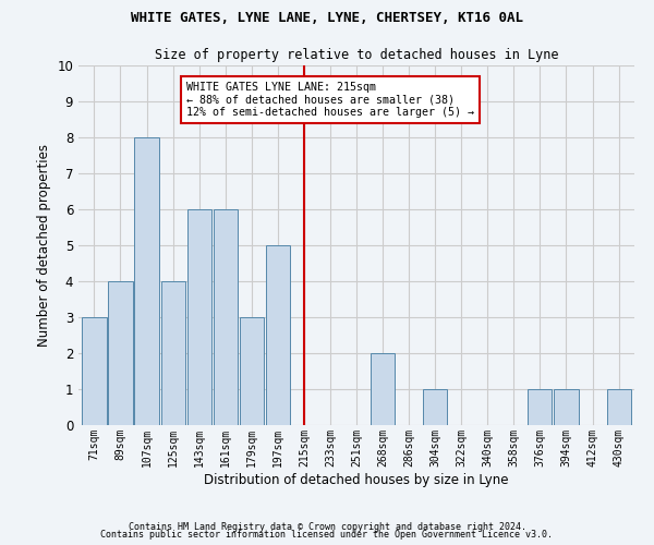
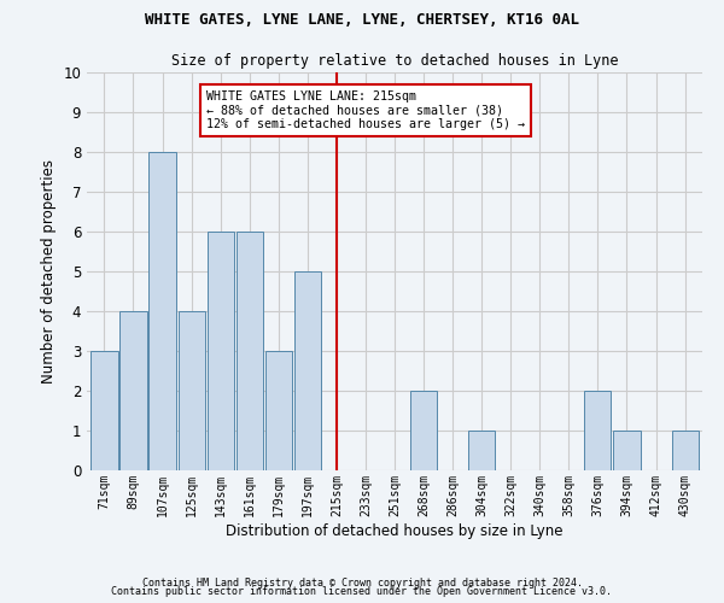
376sqm: 1 -> 2
